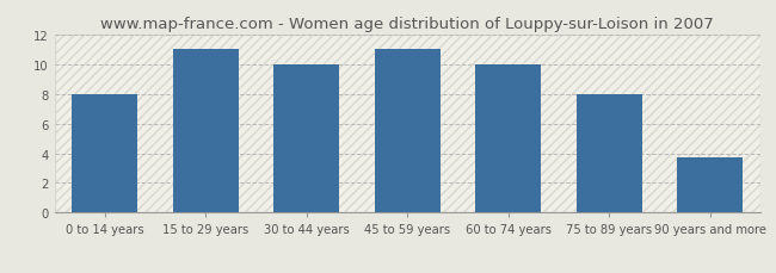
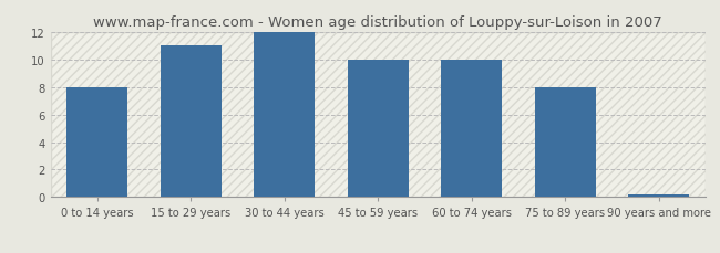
30 to 44 years: 10.0 -> 12.0
45 to 59 years: 11.0 -> 10.0
90 years and more: 3.7 -> 0.2
